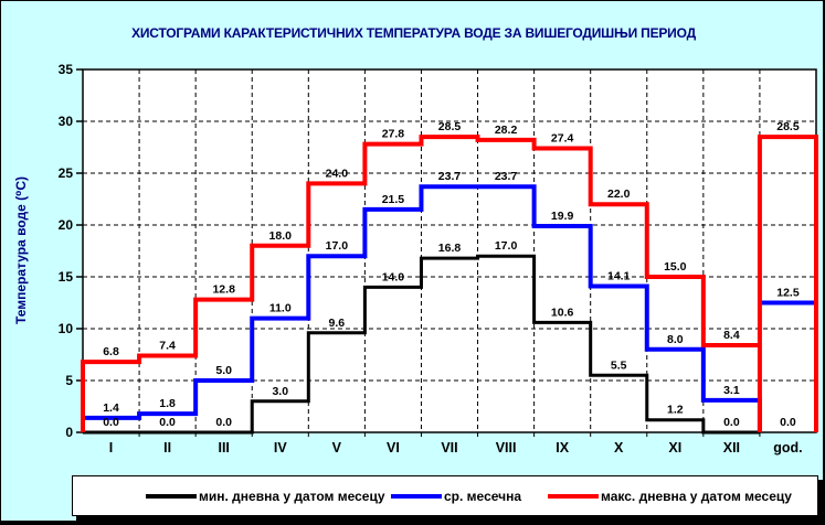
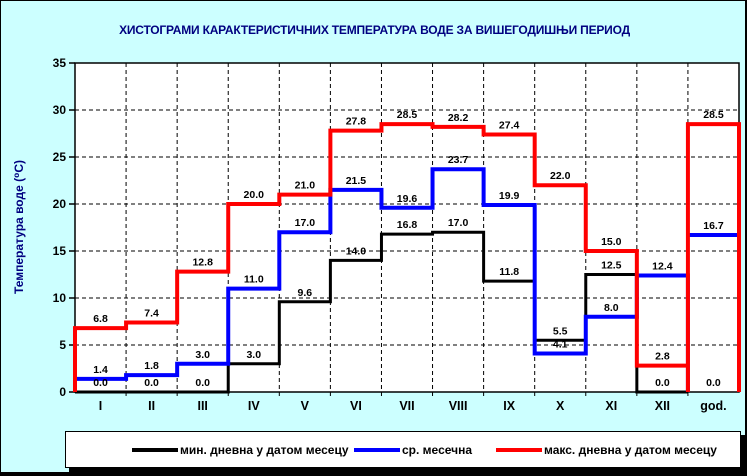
ср. месечна/III: 5.0 -> 3.0
макс. дневна у датом месецу/IV: 18.0 -> 20.0
макс. дневна у датом месецу/V: 24.0 -> 21.0
ср. месечна/VII: 23.7 -> 19.6
мин. дневна у датом месецу/IX: 10.6 -> 11.8
ср. месечна/X: 14.1 -> 4.1
мин. дневна у датом месецу/XI: 1.2 -> 12.5
ср. месечна/XII: 3.1 -> 12.4
макс. дневна у датом месецу/XII: 8.4 -> 2.8
ср. месечна/god.: 12.5 -> 16.7
